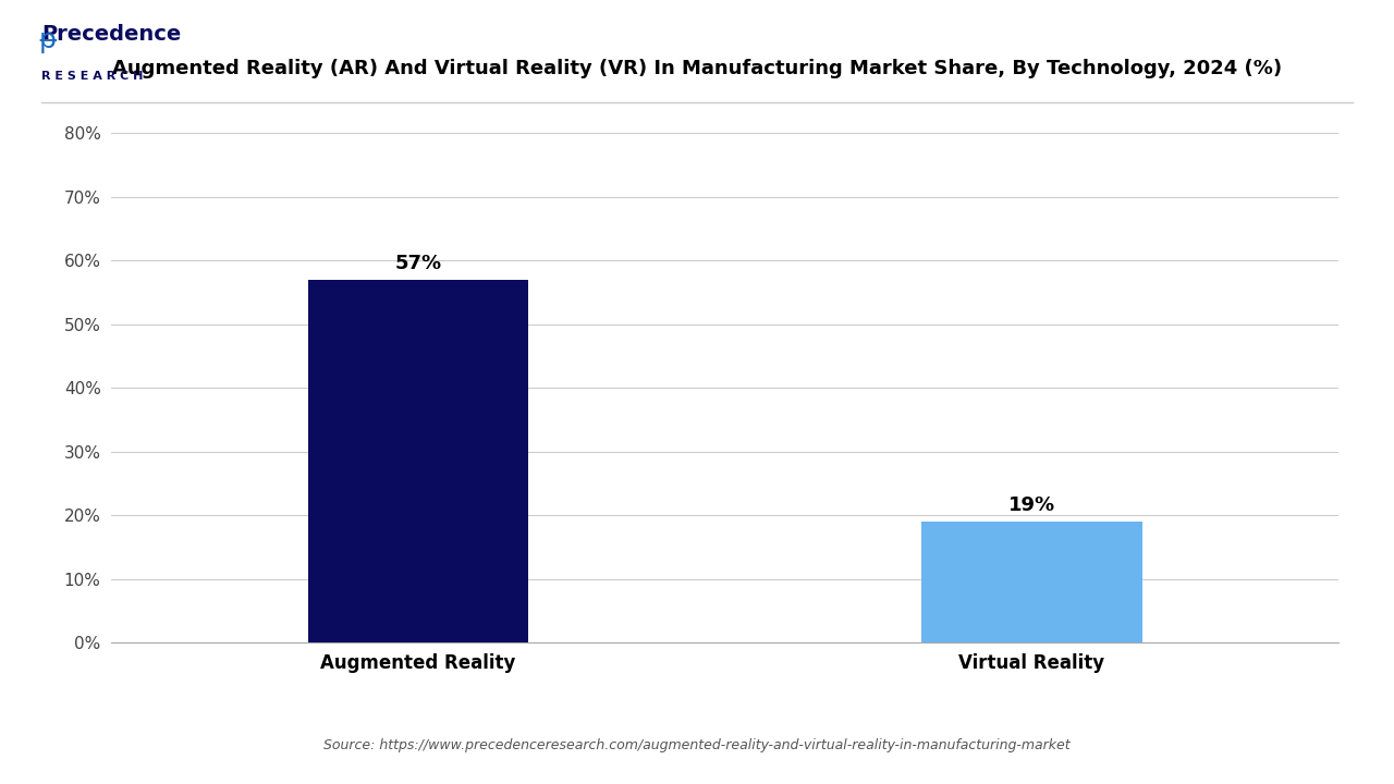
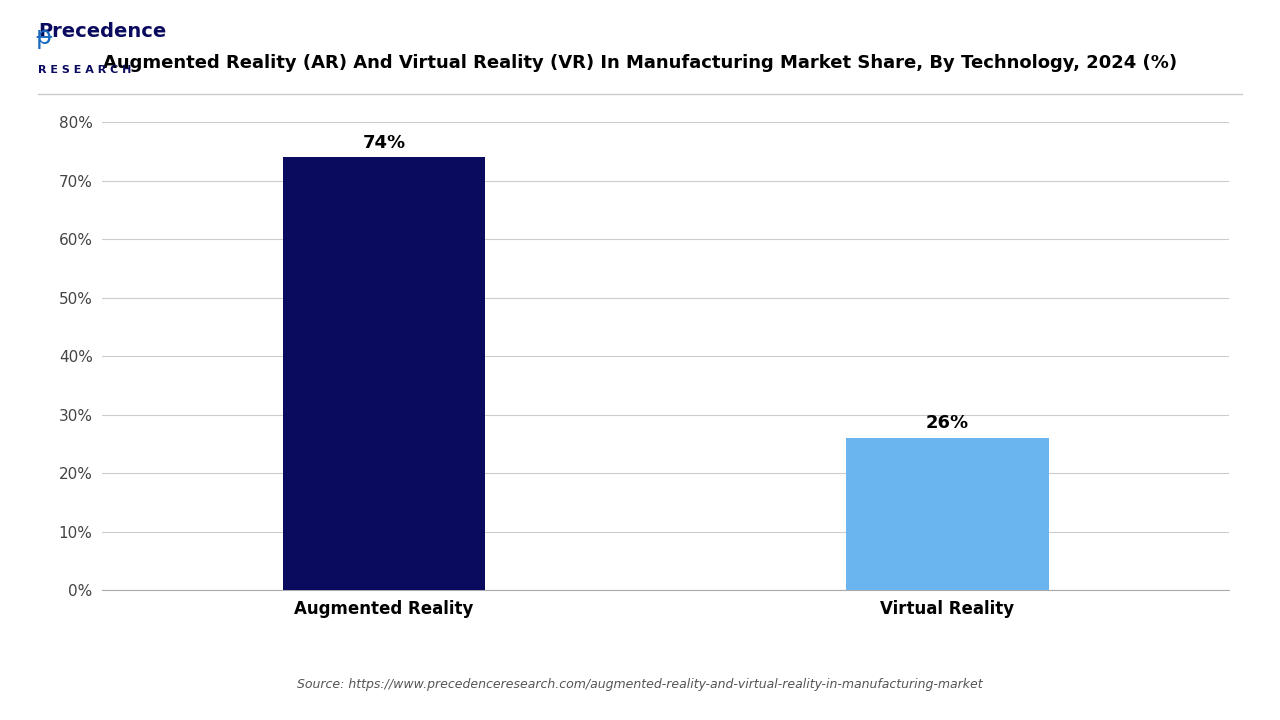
Augmented Reality: 57% -> 74%
Virtual Reality: 19% -> 26%
